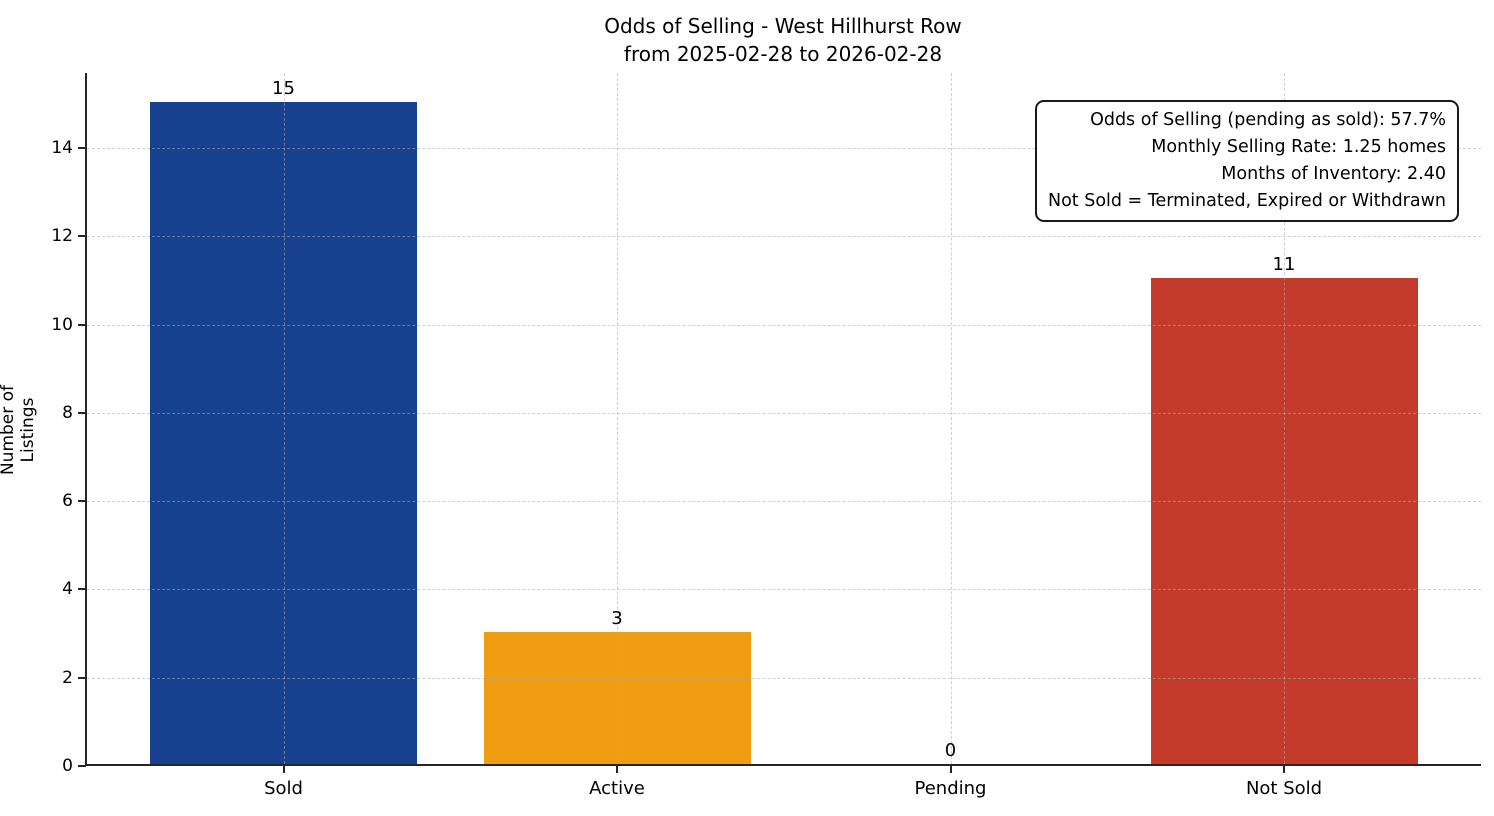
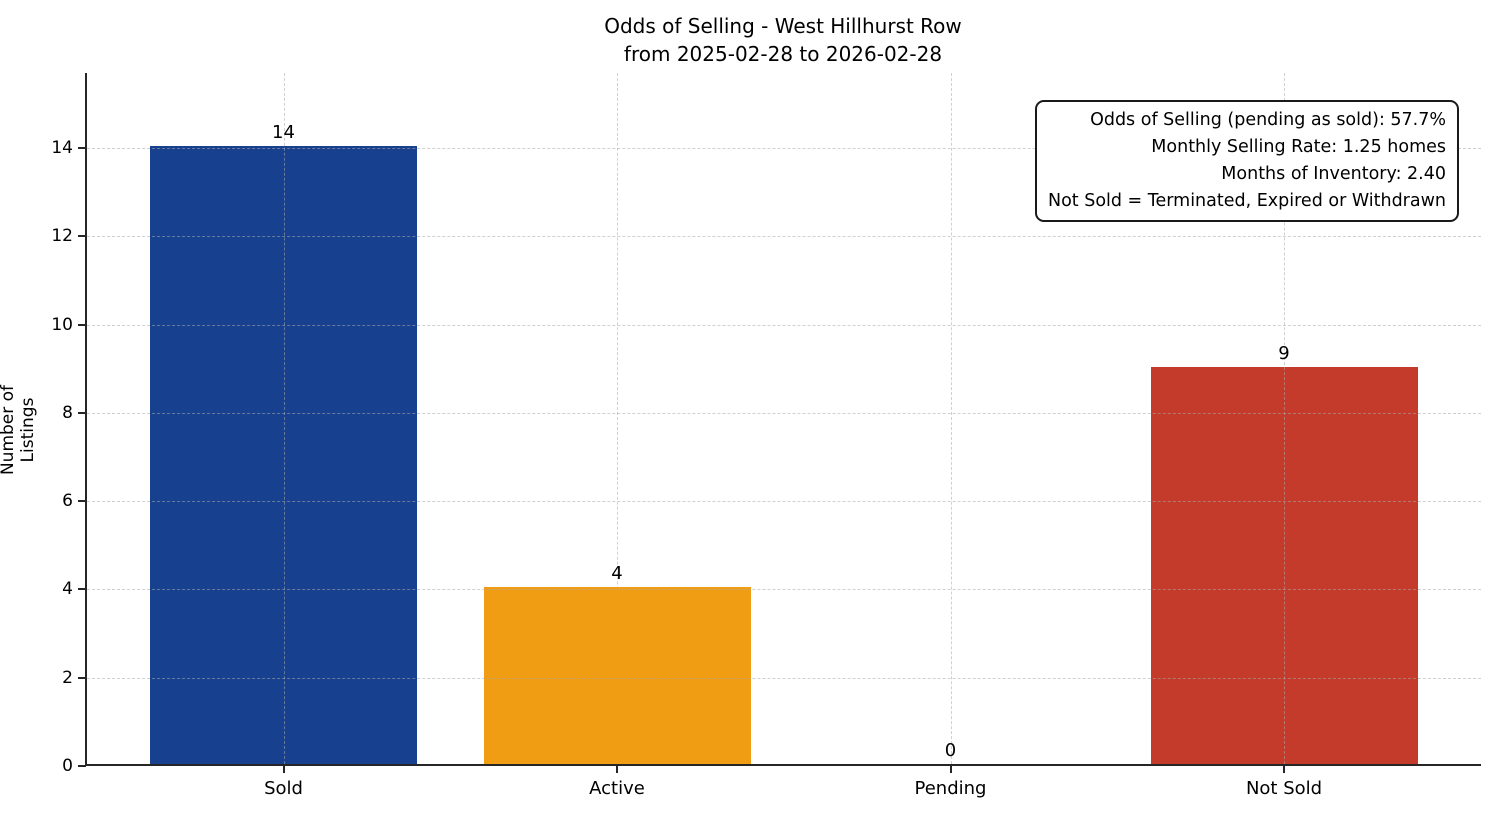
Sold: 15 -> 14
Active: 3 -> 4
Not Sold: 11 -> 9
